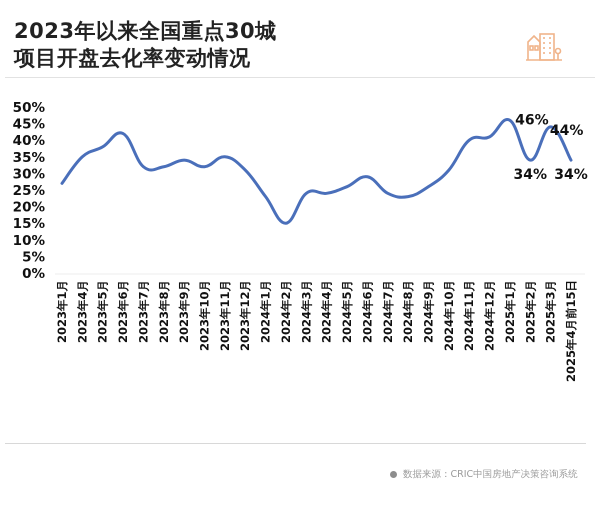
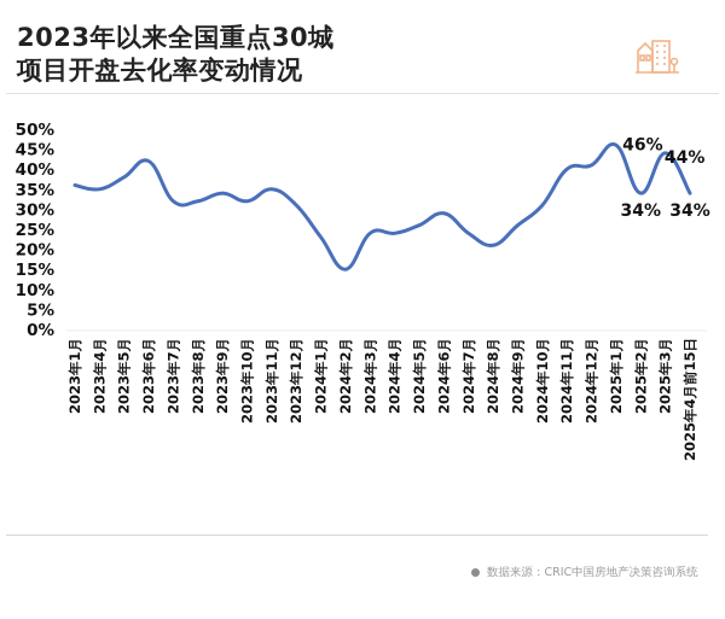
2023年1月: 27% -> 36%
2024年8月: 23% -> 21%
